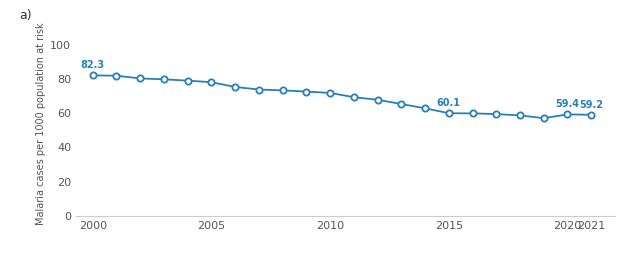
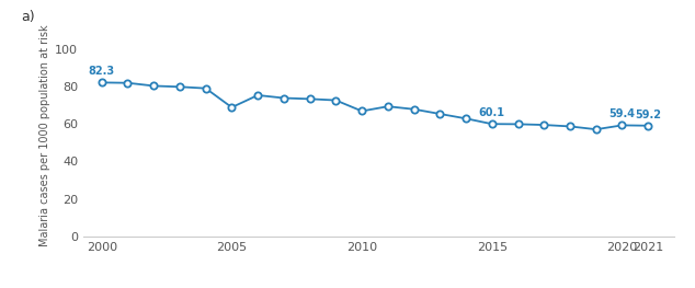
2005: 78 -> 69
2010: 72 -> 67
